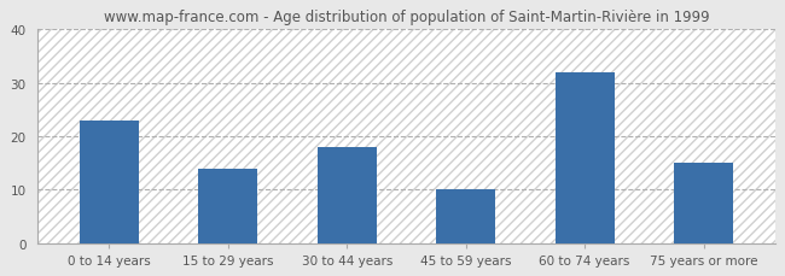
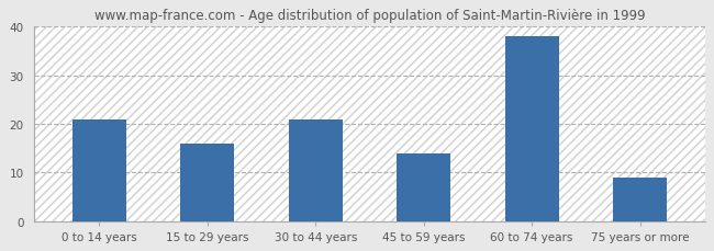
0 to 14 years: 23 -> 21
15 to 29 years: 14 -> 16
30 to 44 years: 18 -> 21
45 to 59 years: 10 -> 14
60 to 74 years: 32 -> 38
75 years or more: 15 -> 9
